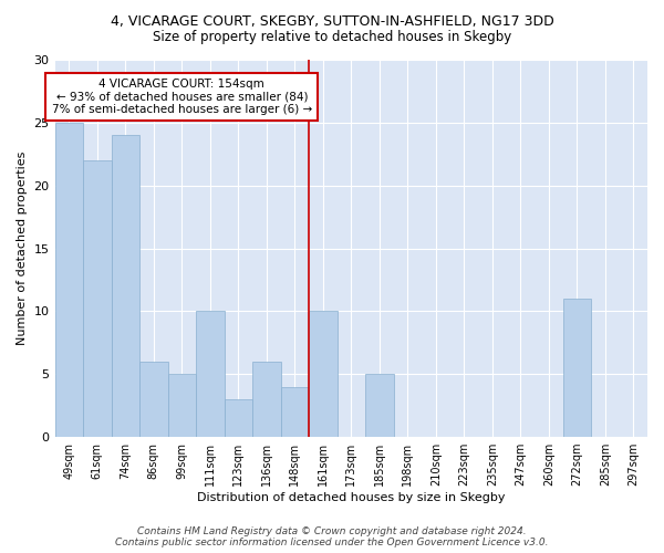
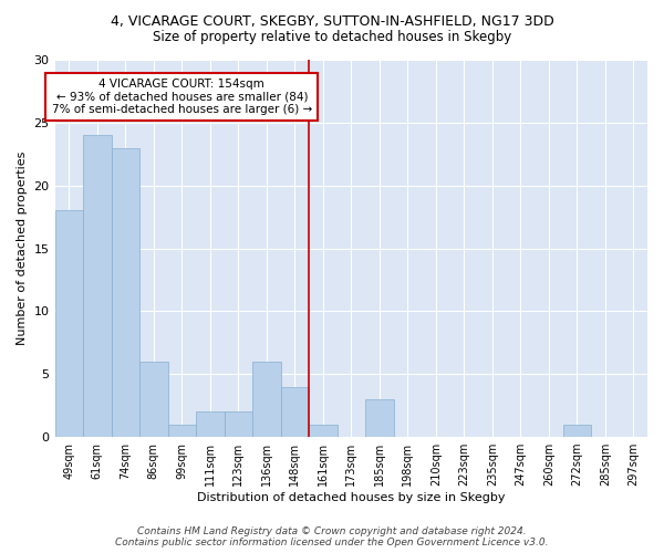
49sqm: 25 -> 18
61sqm: 22 -> 24
74sqm: 24 -> 23
99sqm: 5 -> 1
111sqm: 10 -> 2
123sqm: 3 -> 2
161sqm: 10 -> 1
185sqm: 5 -> 3
272sqm: 11 -> 1
